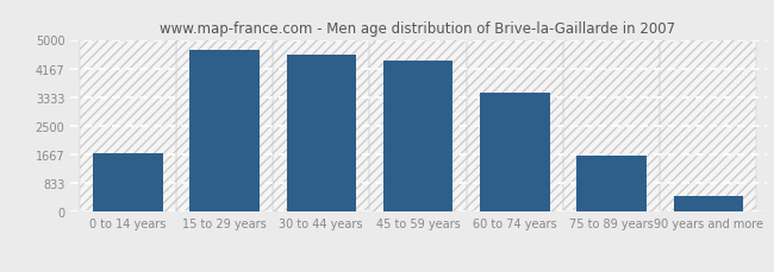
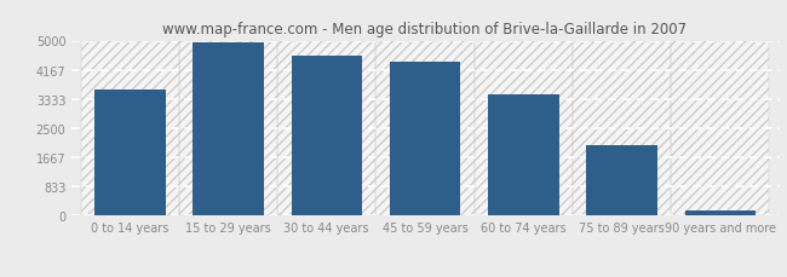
0 to 14 years: 1700 -> 3600
15 to 29 years: 4700 -> 4950
75 to 89 years: 1650 -> 2000
90 years and more: 450 -> 160
